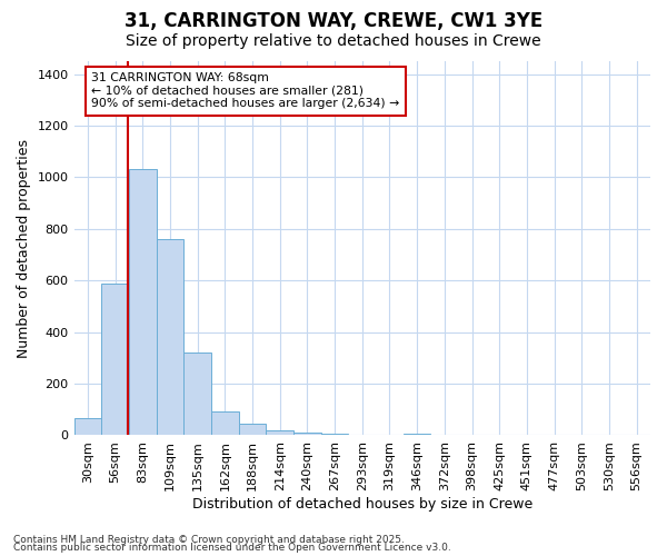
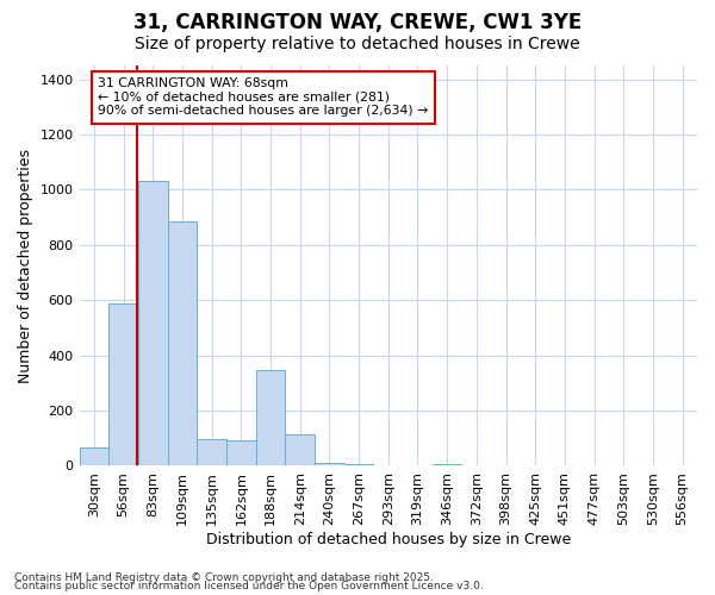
109sqm: 760 -> 885
135sqm: 320 -> 95
188sqm: 43 -> 345
214sqm: 20 -> 115
